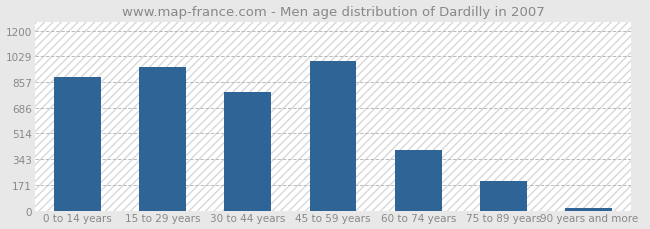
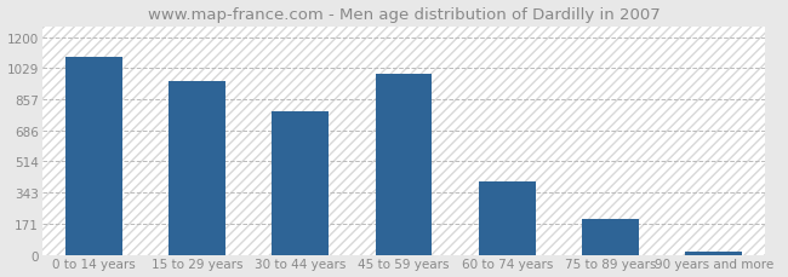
0 to 14 years: 890 -> 1090
